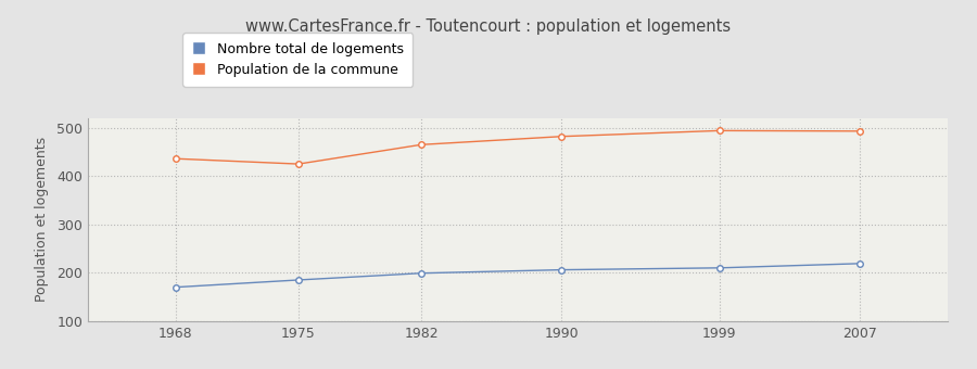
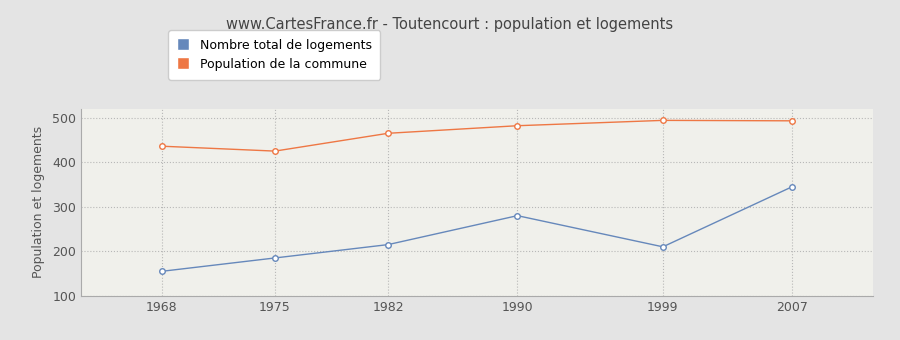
Nombre total de logements/1968: 170 -> 155
Nombre total de logements/1982: 199 -> 215
Nombre total de logements/1990: 206 -> 280
Nombre total de logements/2007: 219 -> 345
